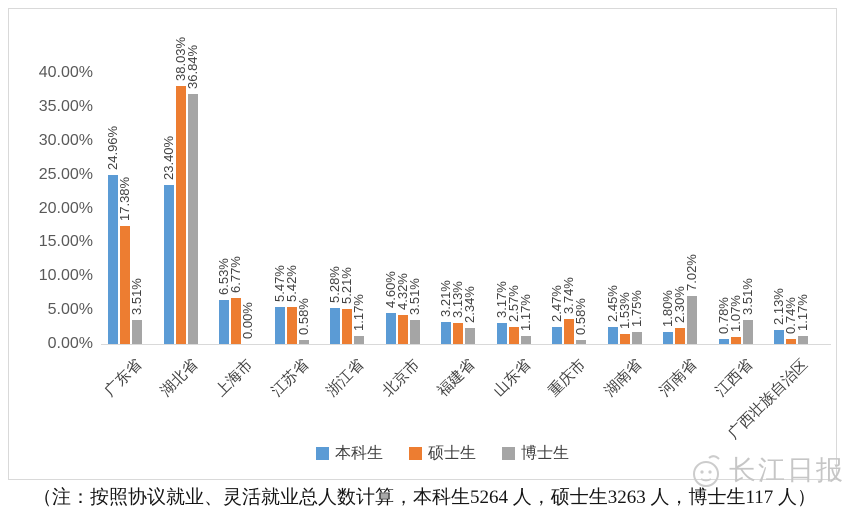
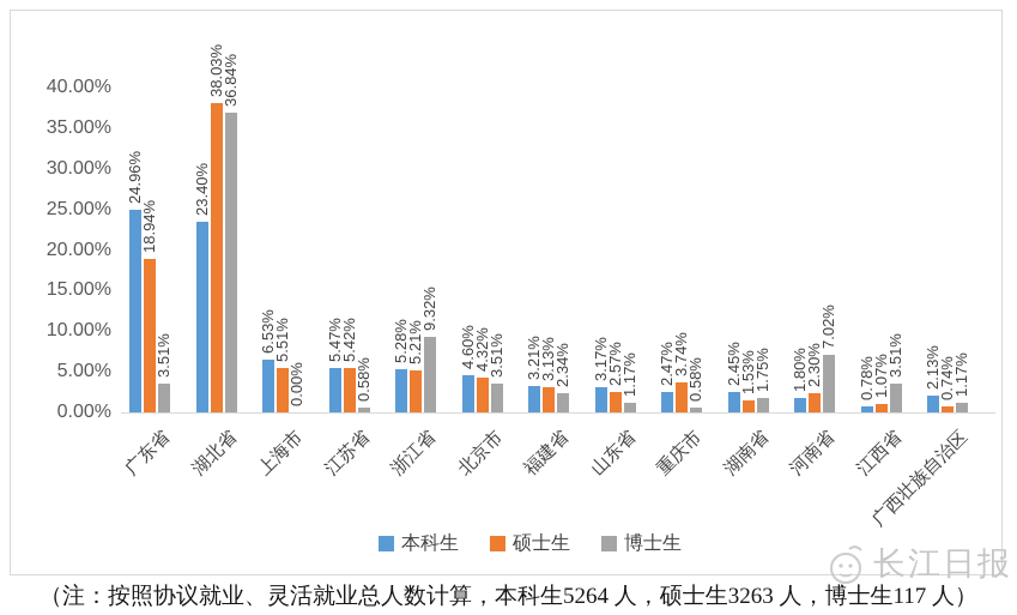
硕士生/广东省: 17.38% -> 18.94%
硕士生/上海市: 6.77% -> 5.51%
博士生/浙江省: 1.17% -> 9.32%
